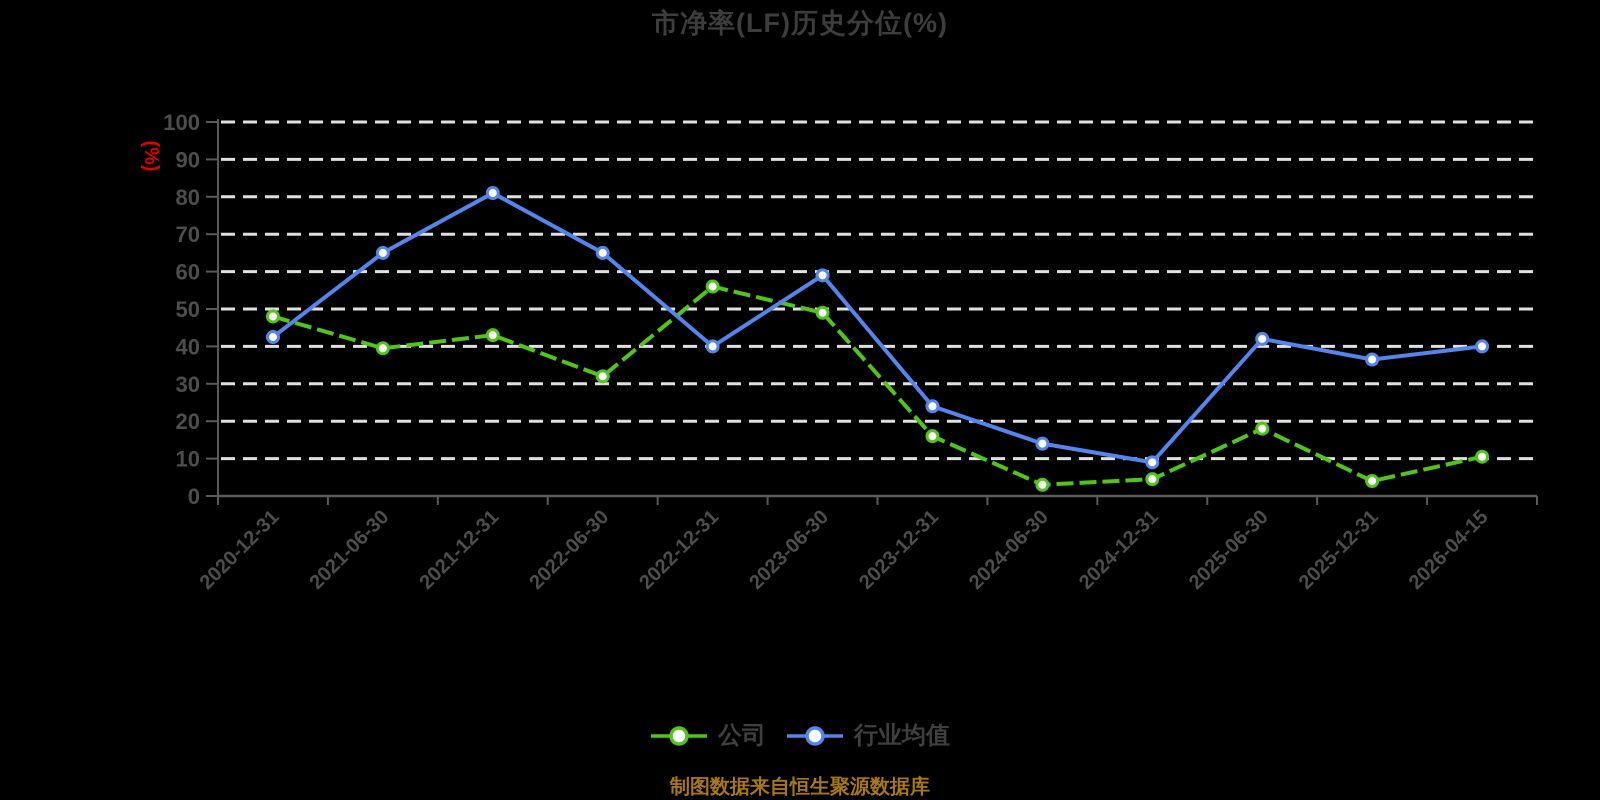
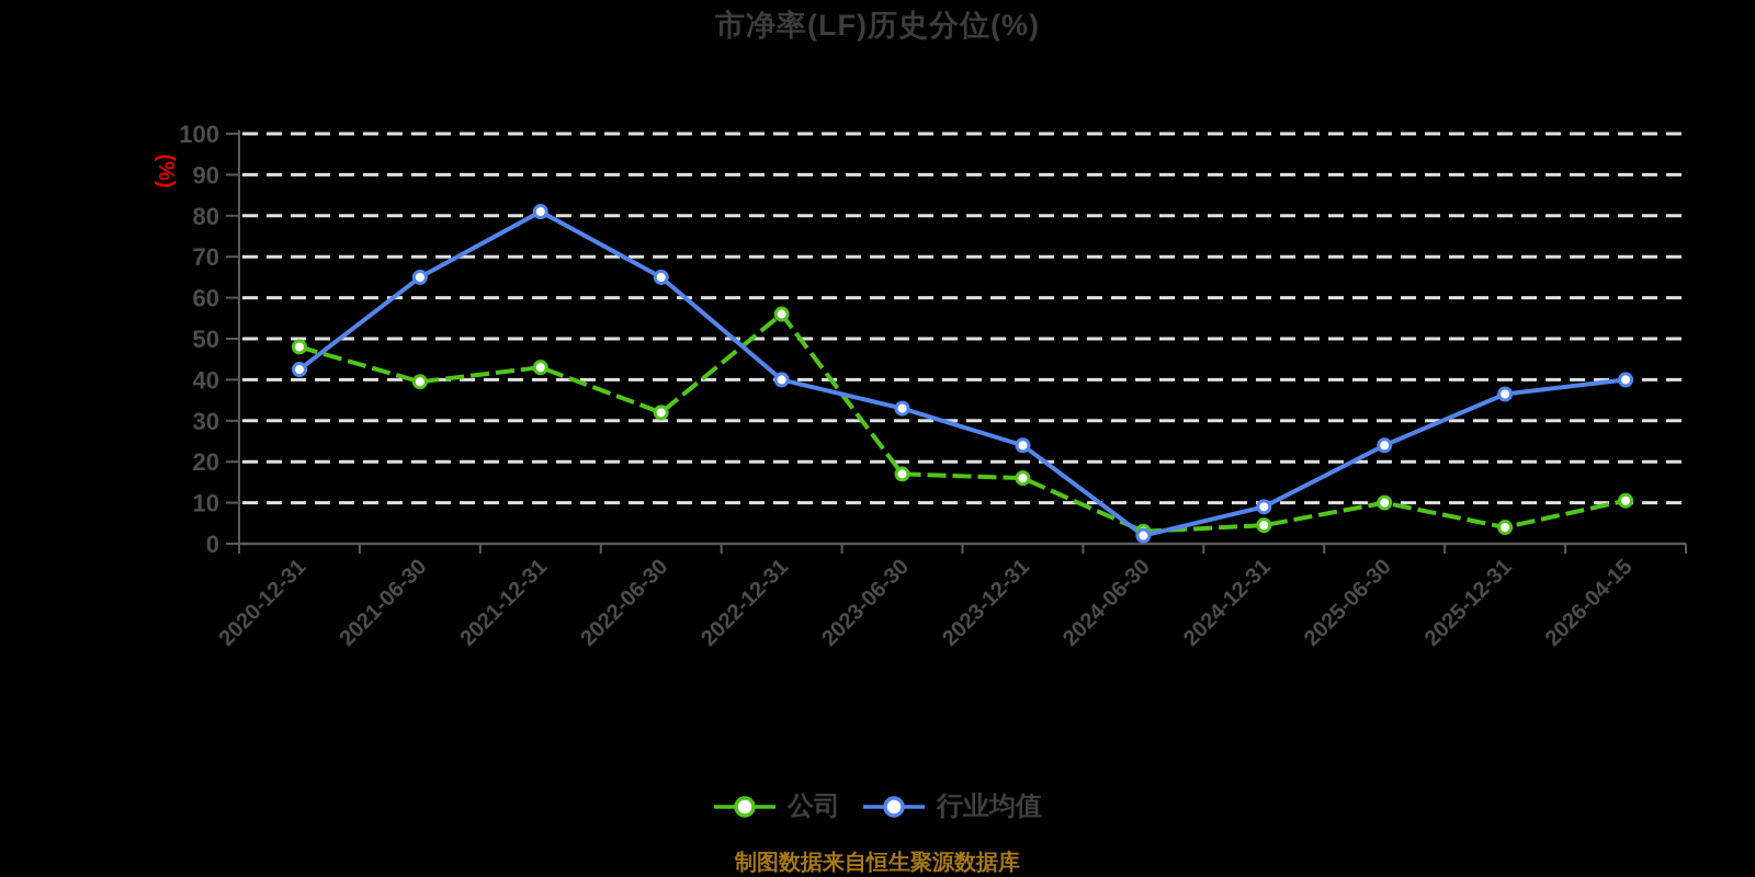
公司/2023-06-30: 49 -> 17
行业均值/2023-06-30: 59 -> 33
行业均值/2024-06-30: 14 -> 2
公司/2025-06-30: 18 -> 10
行业均值/2025-06-30: 42 -> 24
